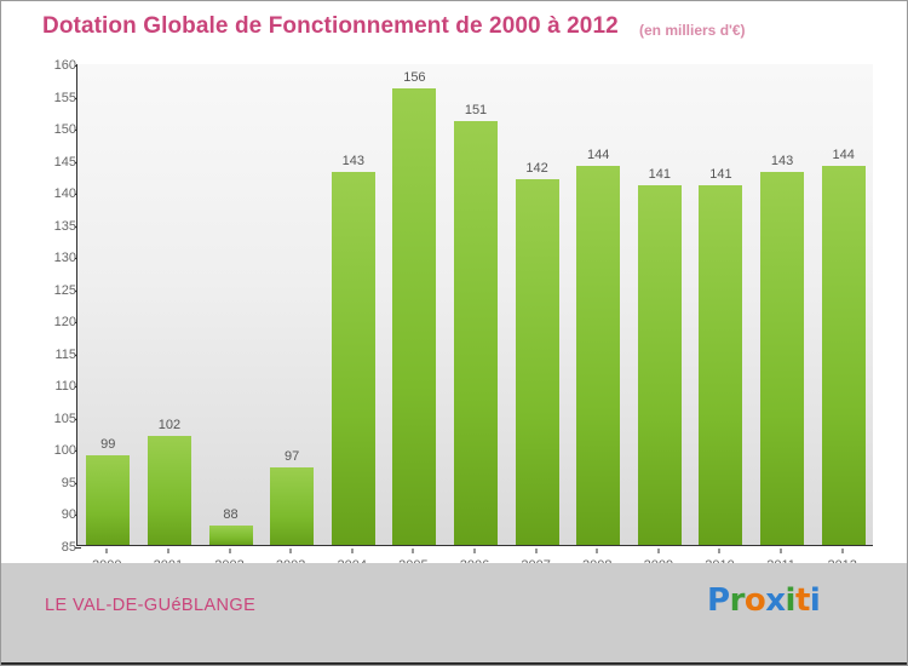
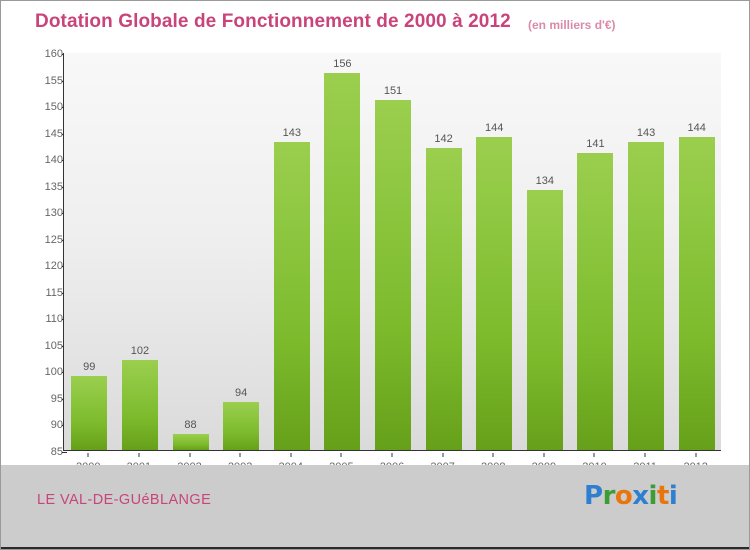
2003: 97 -> 94
2009: 141 -> 134
